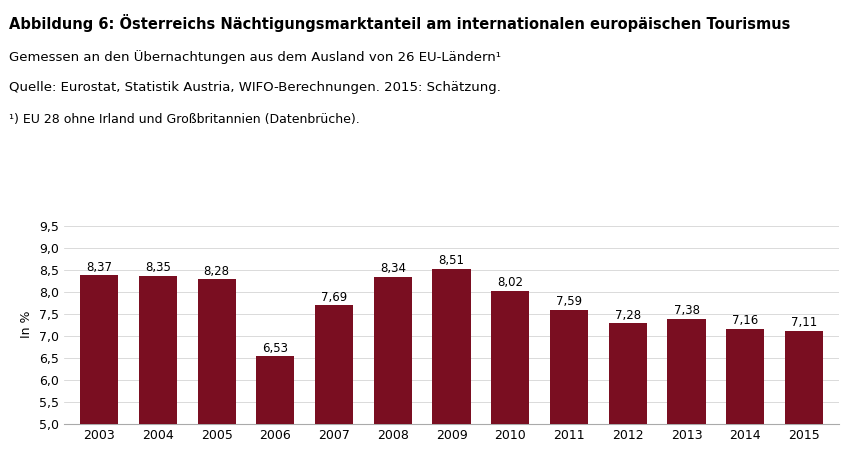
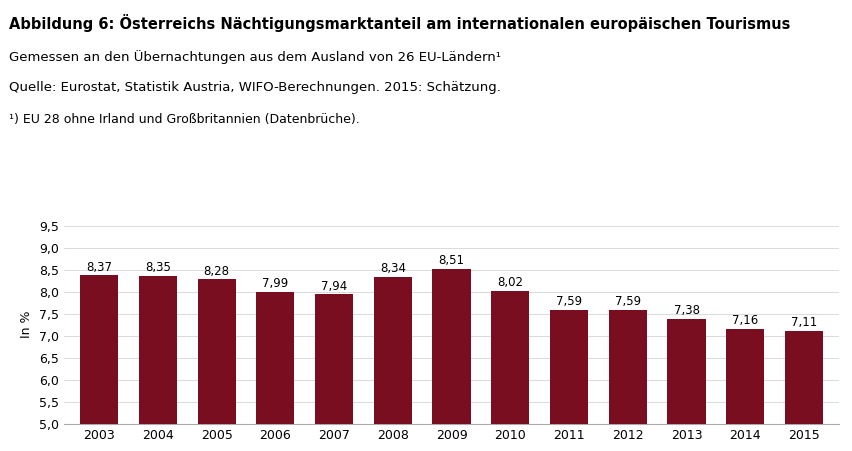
2006: 6,53 -> 7,99
2007: 7,69 -> 7,94
2012: 7,28 -> 7,59
